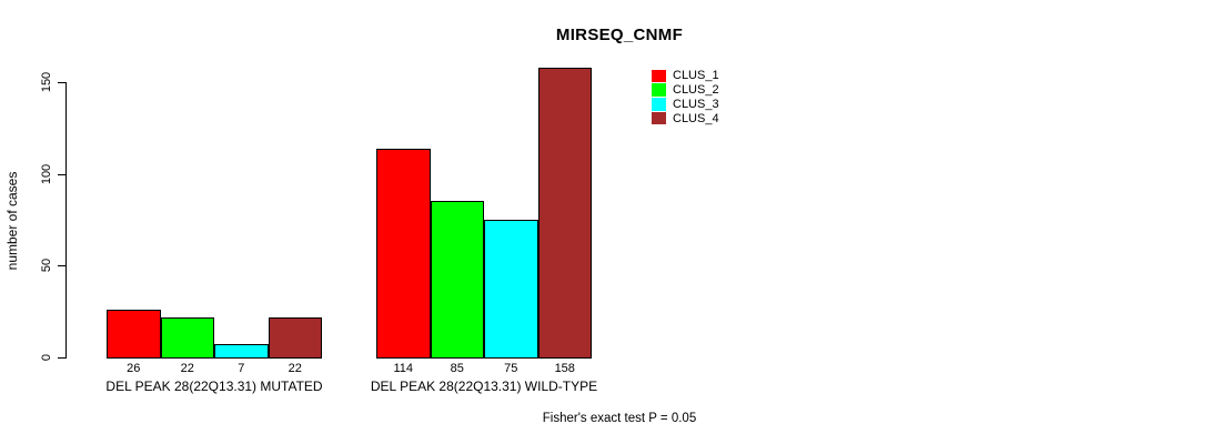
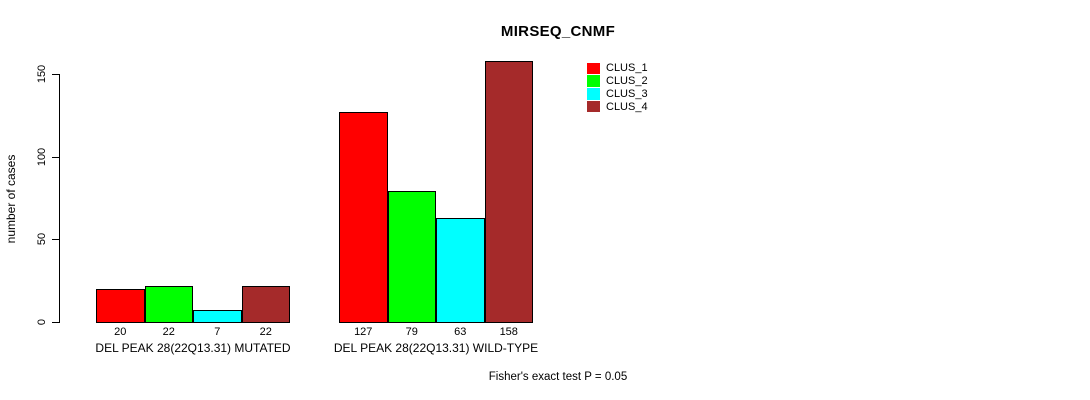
CLUS_1/DEL PEAK 28(22Q13.31) MUTATED: 26 -> 20
CLUS_1/DEL PEAK 28(22Q13.31) WILD-TYPE: 114 -> 127
CLUS_2/DEL PEAK 28(22Q13.31) WILD-TYPE: 85 -> 79
CLUS_3/DEL PEAK 28(22Q13.31) WILD-TYPE: 75 -> 63
